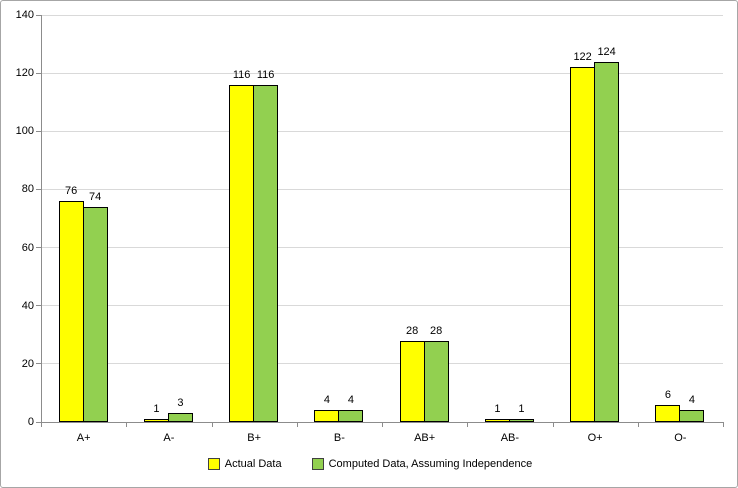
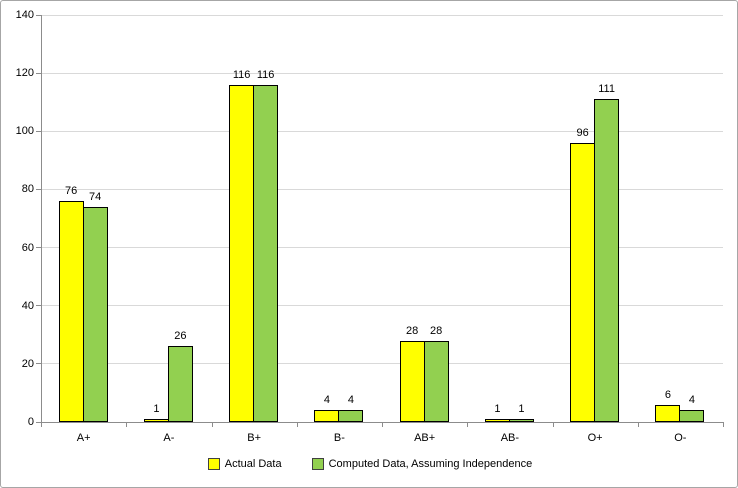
Computed Data, Assuming Independence/A-: 3 -> 26
Actual Data/O+: 122 -> 96
Computed Data, Assuming Independence/O+: 124 -> 111
